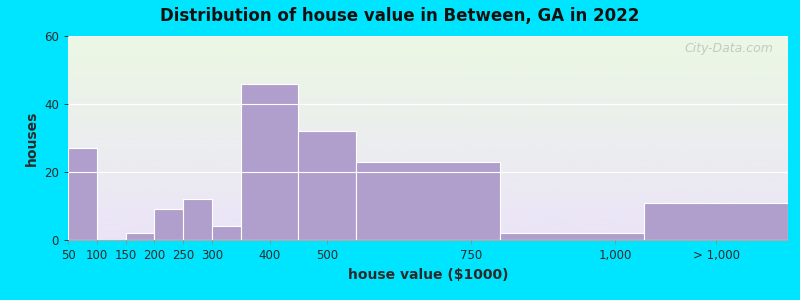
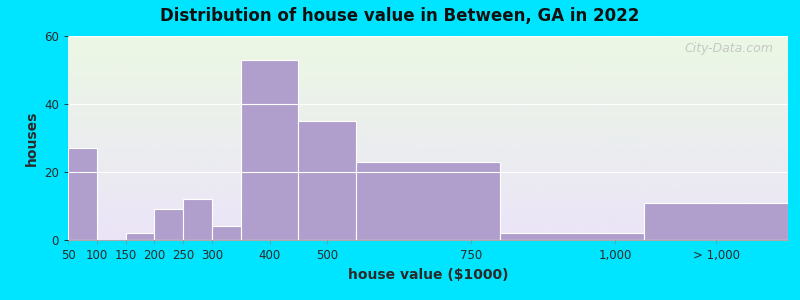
400: 46 -> 53
500: 32 -> 35
